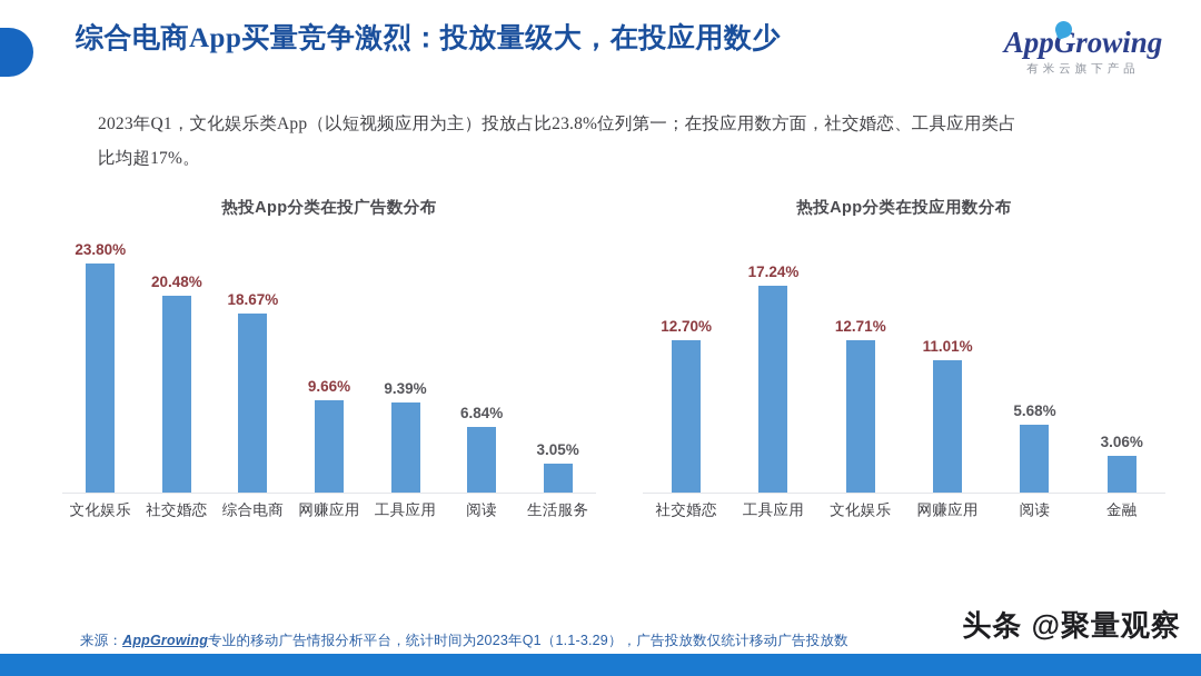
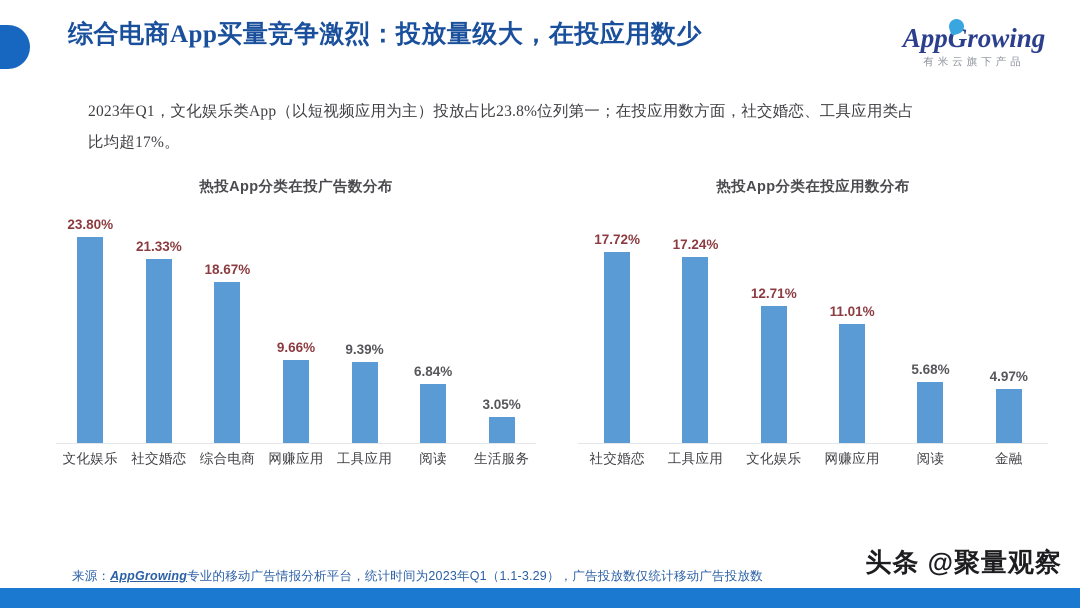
热投App分类在投广告数分布/社交婚恋: 20.48% -> 21.33%
热投App分类在投应用数分布/社交婚恋: 12.70% -> 17.72%
热投App分类在投应用数分布/金融: 3.06% -> 4.97%
